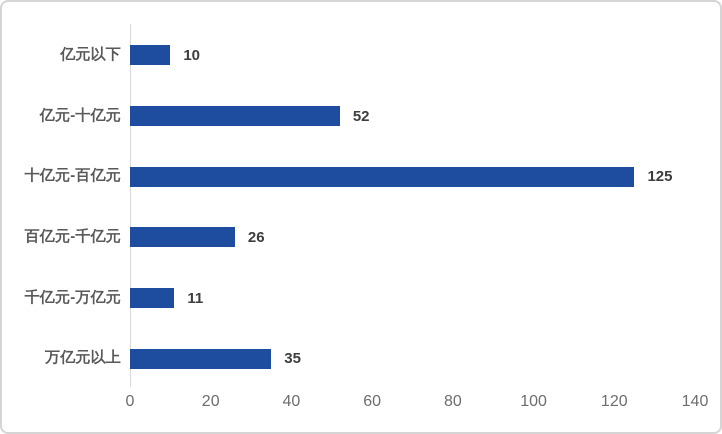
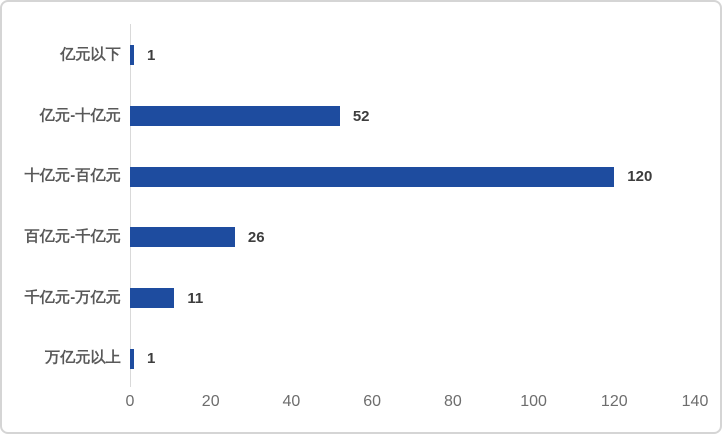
亿元以下: 10 -> 1
十亿元-百亿元: 125 -> 120
万亿元以上: 35 -> 1
